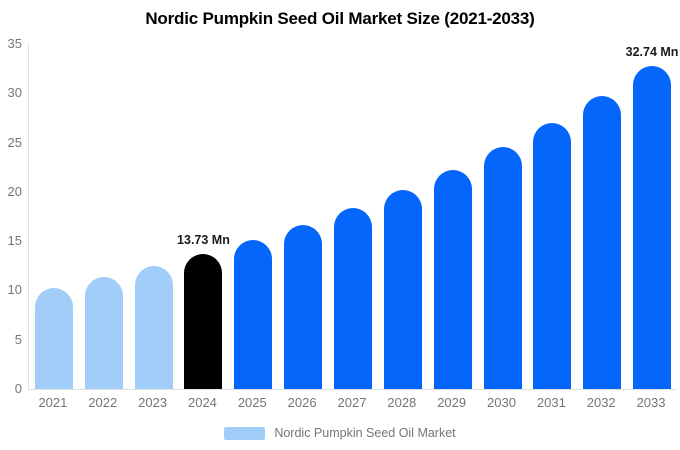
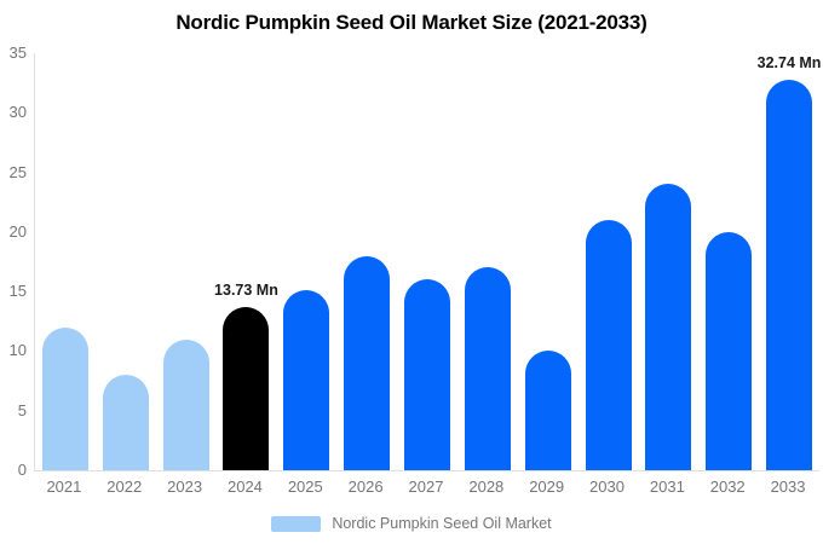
2021: 10 -> 12
2022: 11 -> 8
2023: 12 -> 11
2026: 17 -> 18
2027: 18 -> 16
2028: 20 -> 17
2029: 22 -> 10
2030: 25 -> 21
2031: 27 -> 24
2032: 30 -> 20
